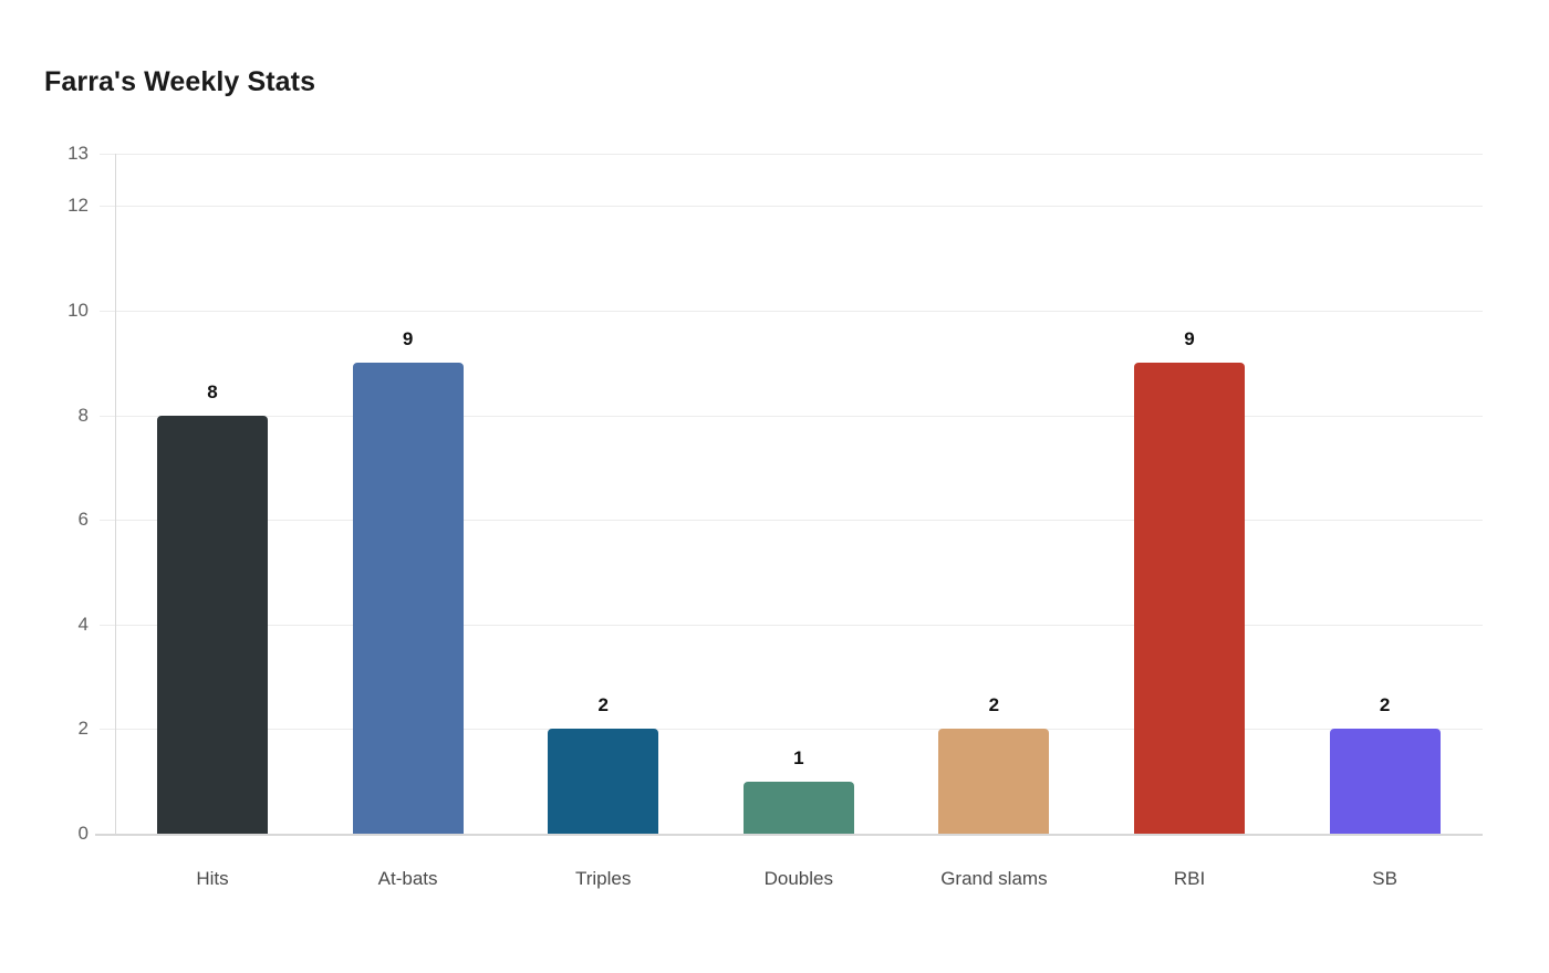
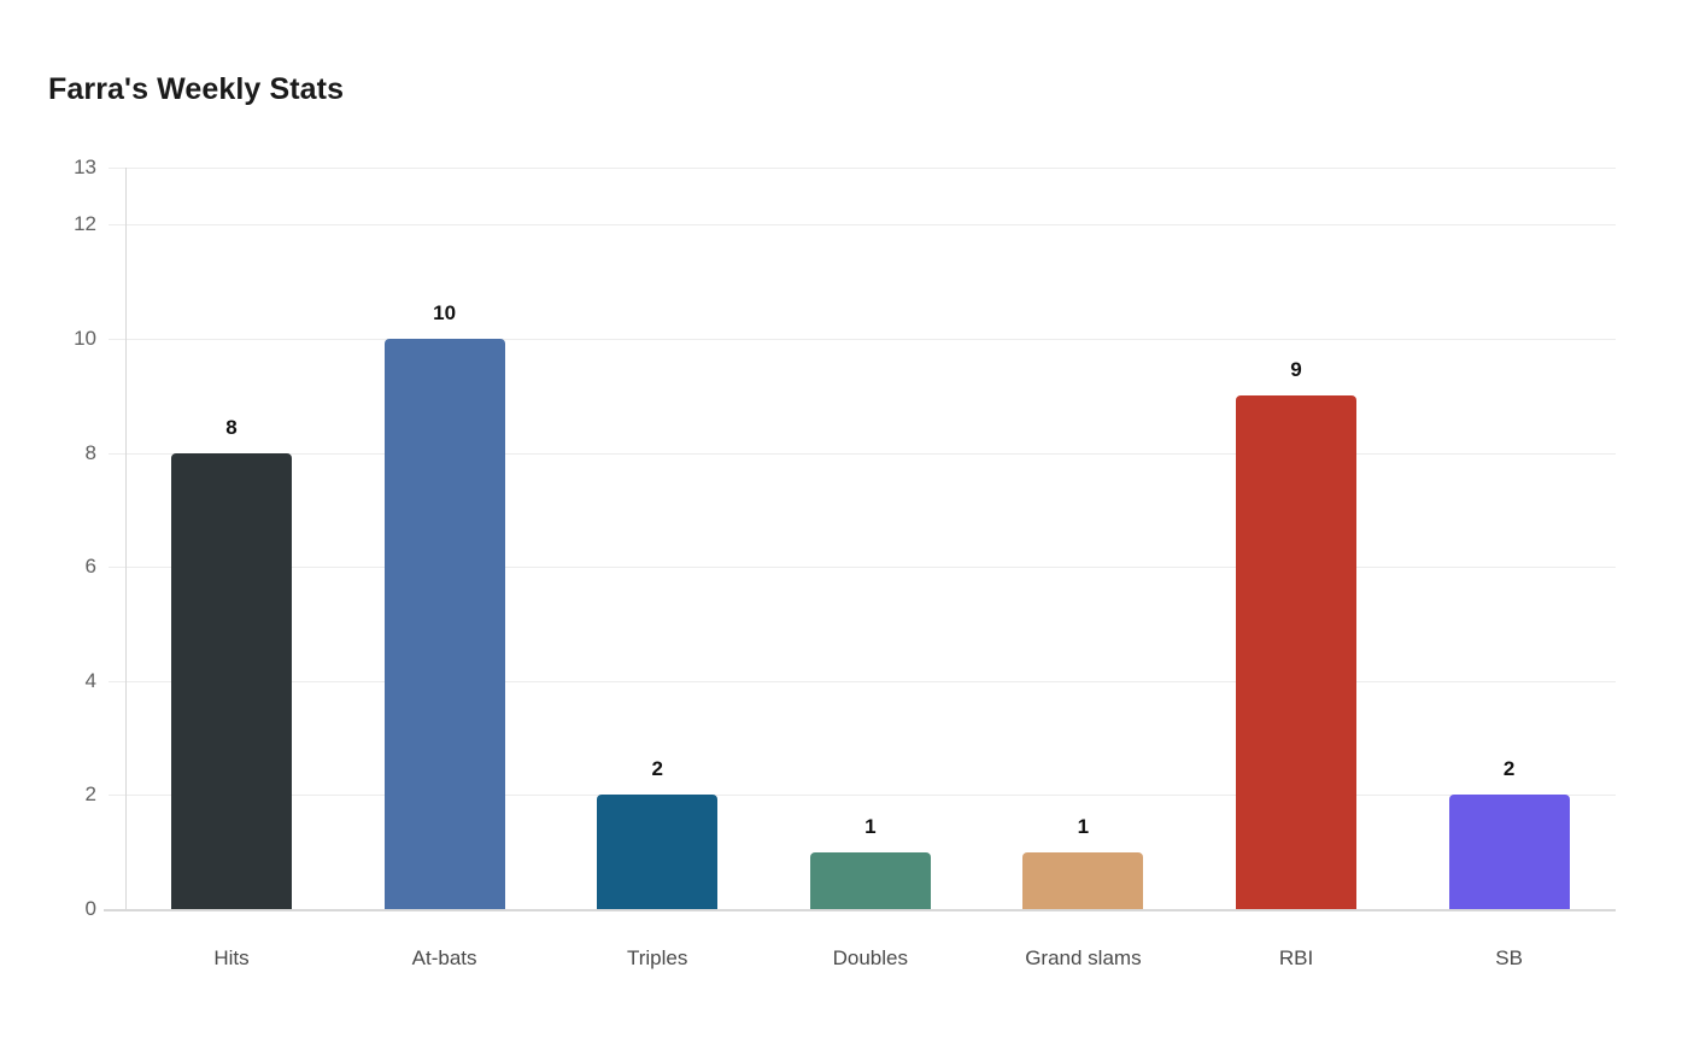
At-bats: 9 -> 10
Grand slams: 2 -> 1
